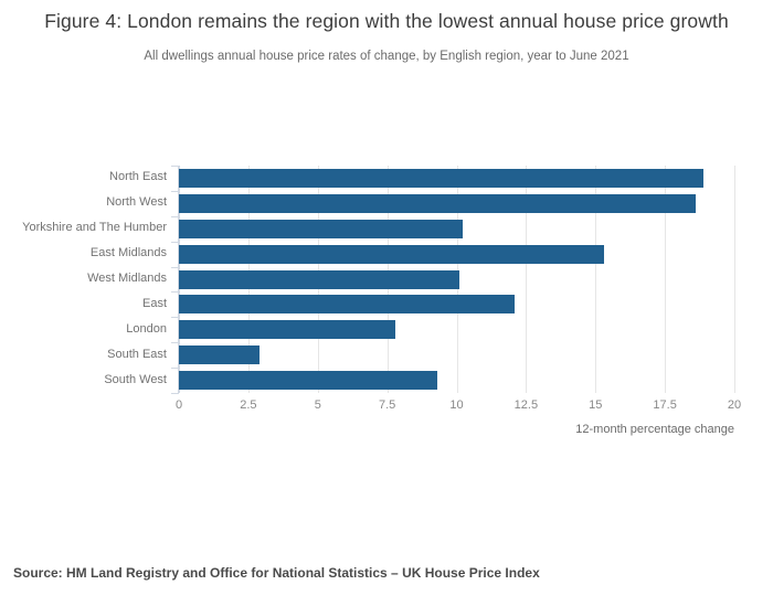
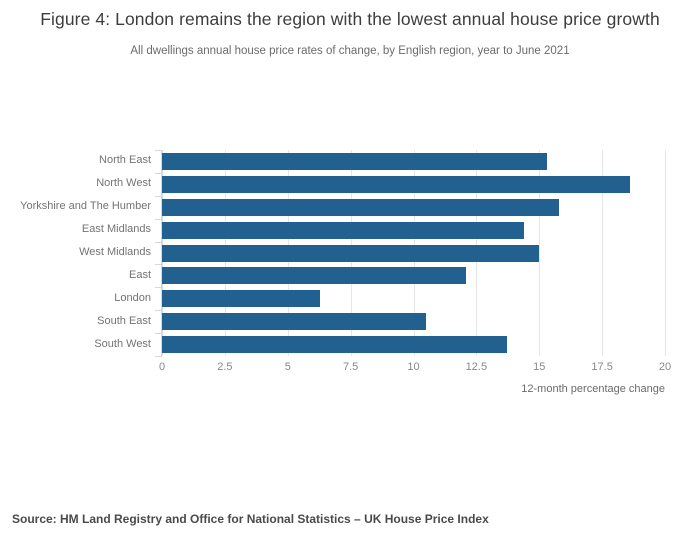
North East: 18.9 -> 15.3
Yorkshire and The Humber: 10.2 -> 15.8
East Midlands: 15.3 -> 14.4
West Midlands: 10.1 -> 15.0
London: 7.8 -> 6.3
South East: 2.9 -> 10.5
South West: 9.3 -> 13.7
